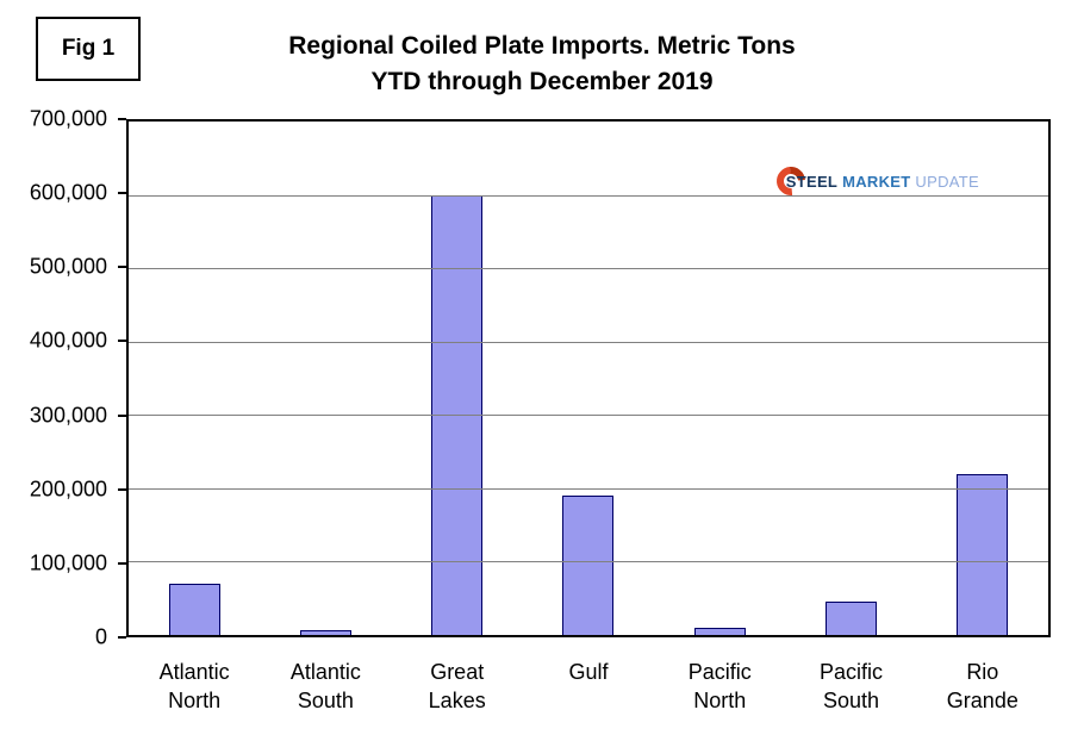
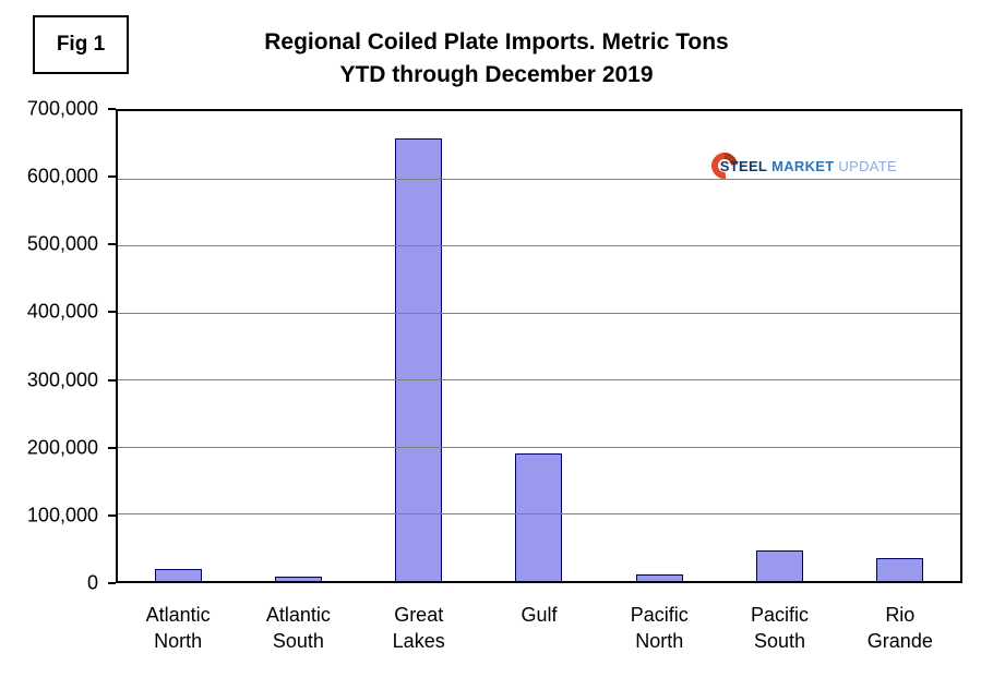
Atlantic North: 70000 -> 20000
Great Lakes: 600000 -> 660000
Rio Grande: 220000 -> 30000
